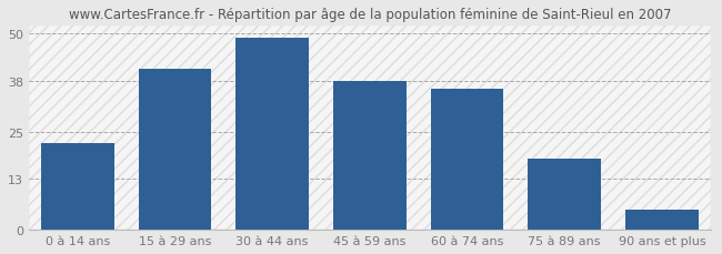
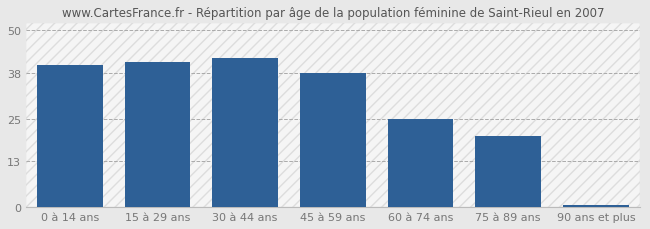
0 à 14 ans: 22.0 -> 40.0
30 à 44 ans: 49.0 -> 42.0
60 à 74 ans: 36.0 -> 25.0
75 à 89 ans: 18.0 -> 20.0
90 ans et plus: 5.0 -> 0.5
